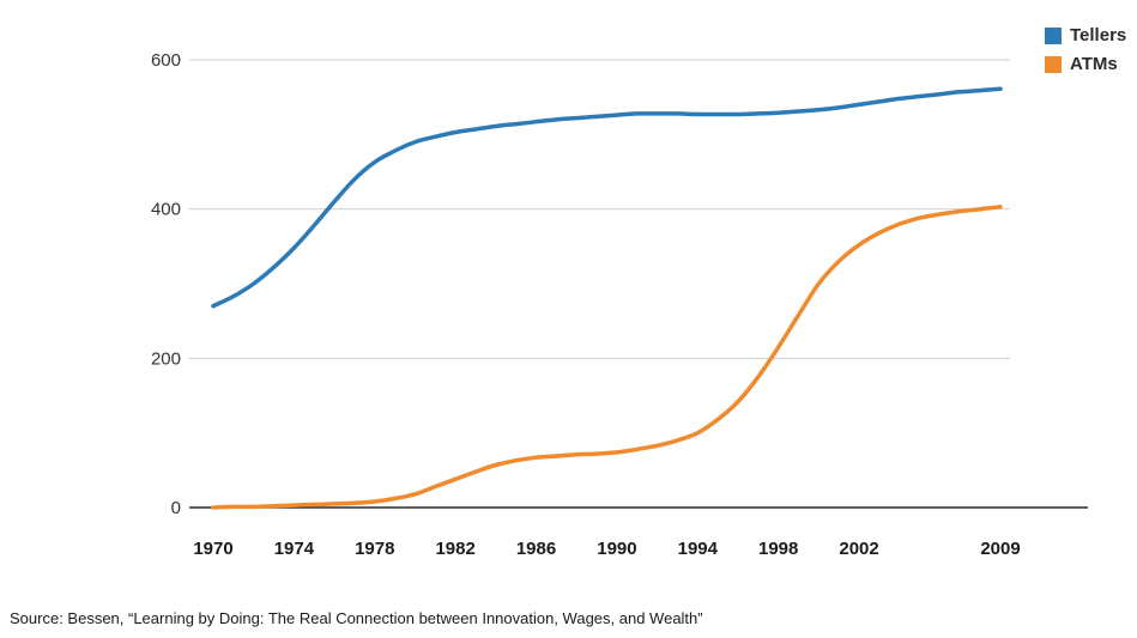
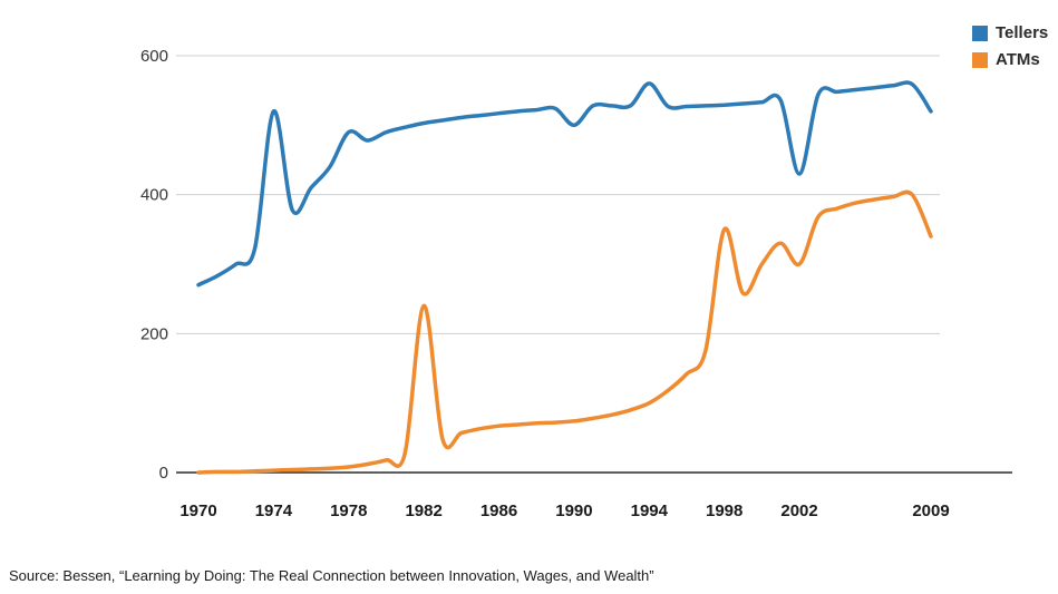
Tellers/1974: 350 -> 520
Tellers/1978: 460 -> 490
ATMs/1982: 40 -> 240
Tellers/1990: 530 -> 500
Tellers/1994: 530 -> 560
ATMs/1998: 220 -> 350
Tellers/2002: 540 -> 430
ATMs/2002: 350 -> 300
Tellers/2009: 560 -> 520
ATMs/2009: 400 -> 340
